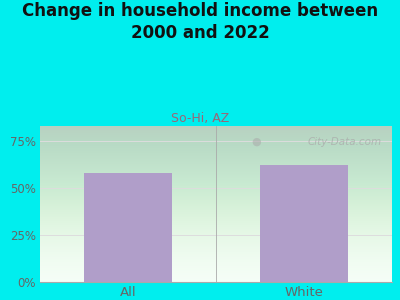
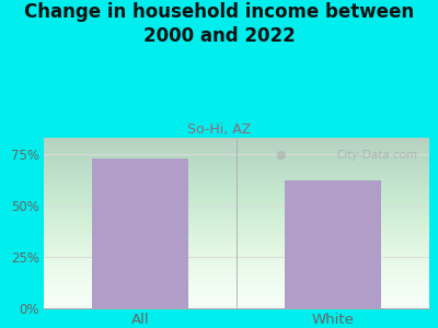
All: 58% -> 73%
